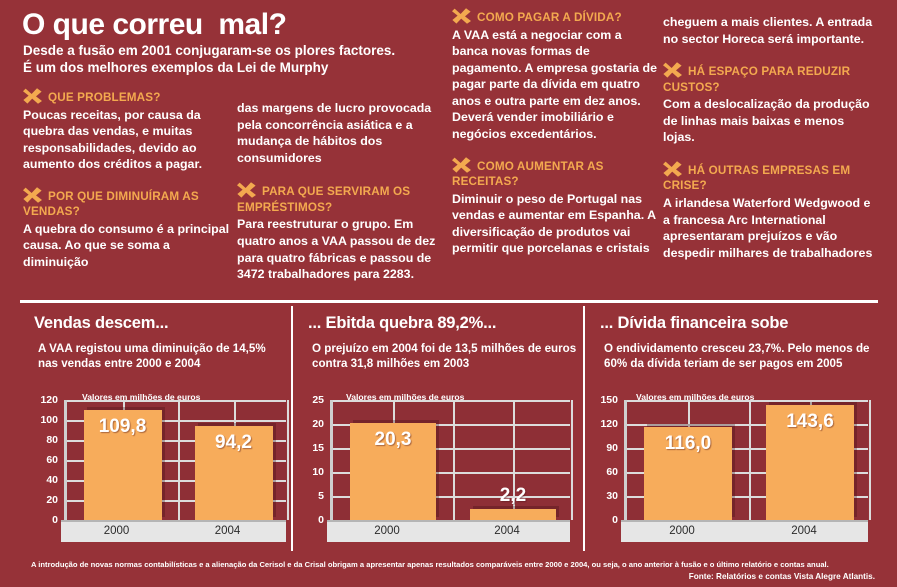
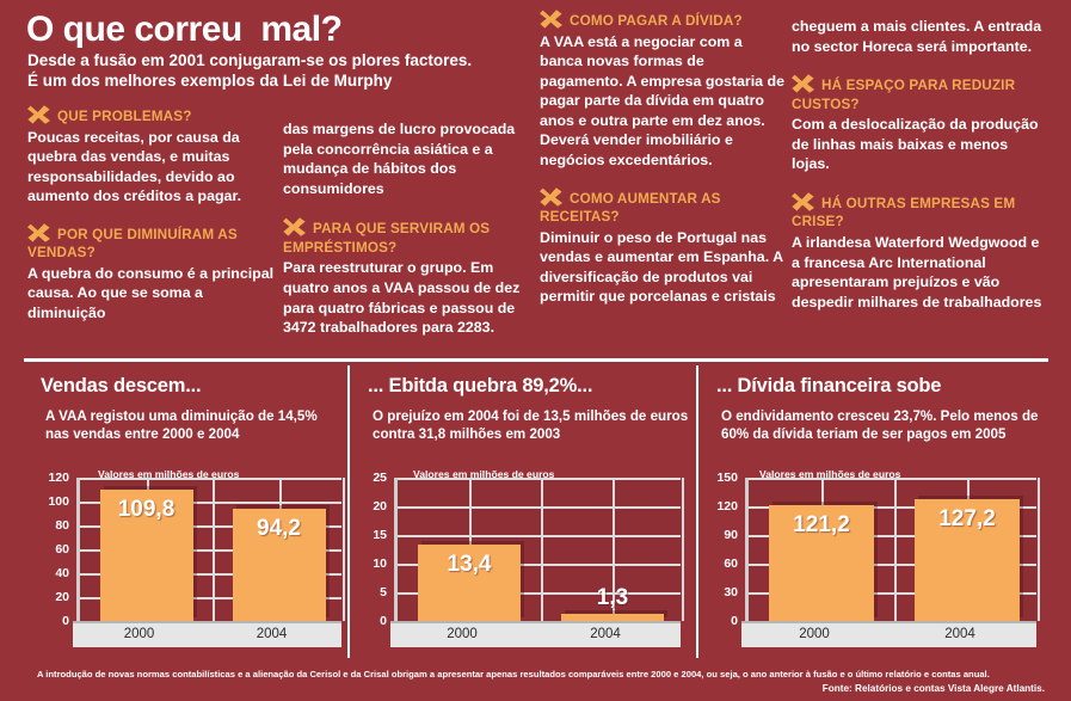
... Ebitda quebra 89,2%.../2000: 20,3 -> 13,4
... Ebitda quebra 89,2%.../2004: 2,2 -> 1,3
... Dívida financeira sobe/2000: 116,0 -> 121,2
... Dívida financeira sobe/2004: 143,6 -> 127,2
